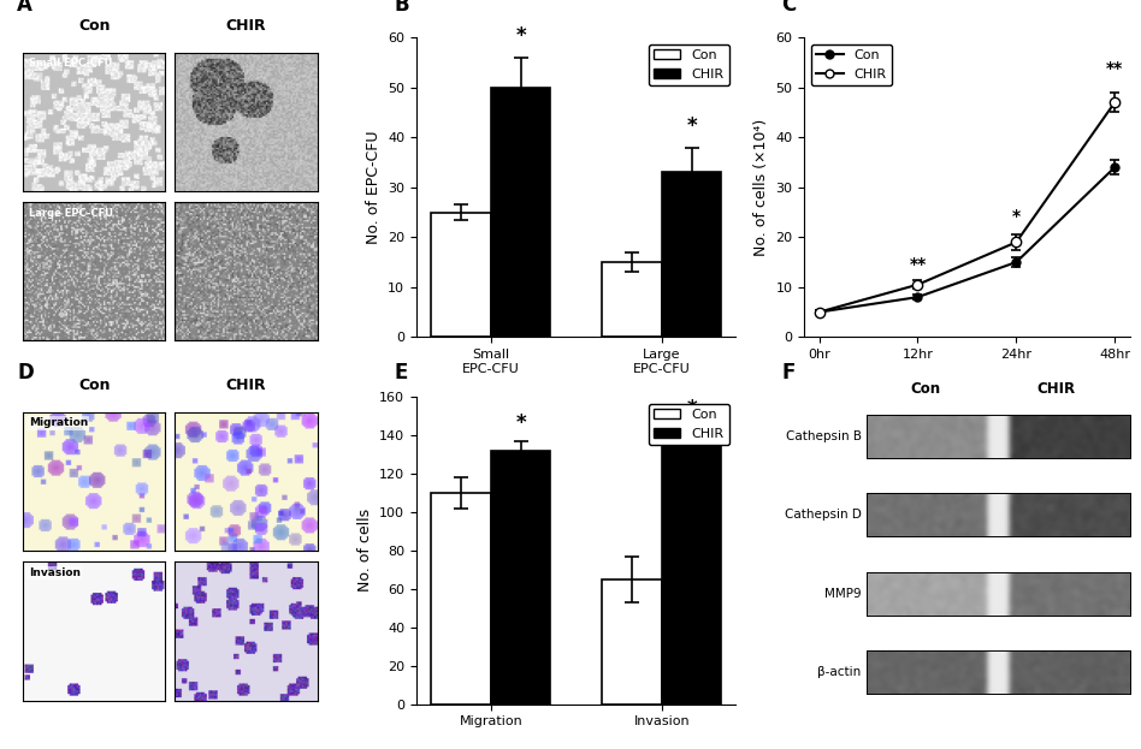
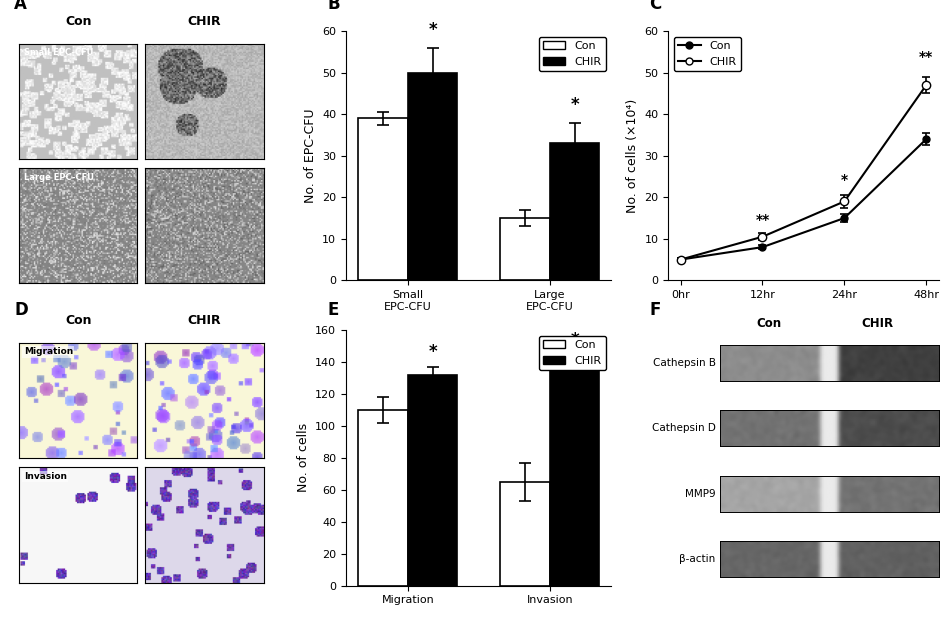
Con/Small EPC-CFU: 25 -> 39
